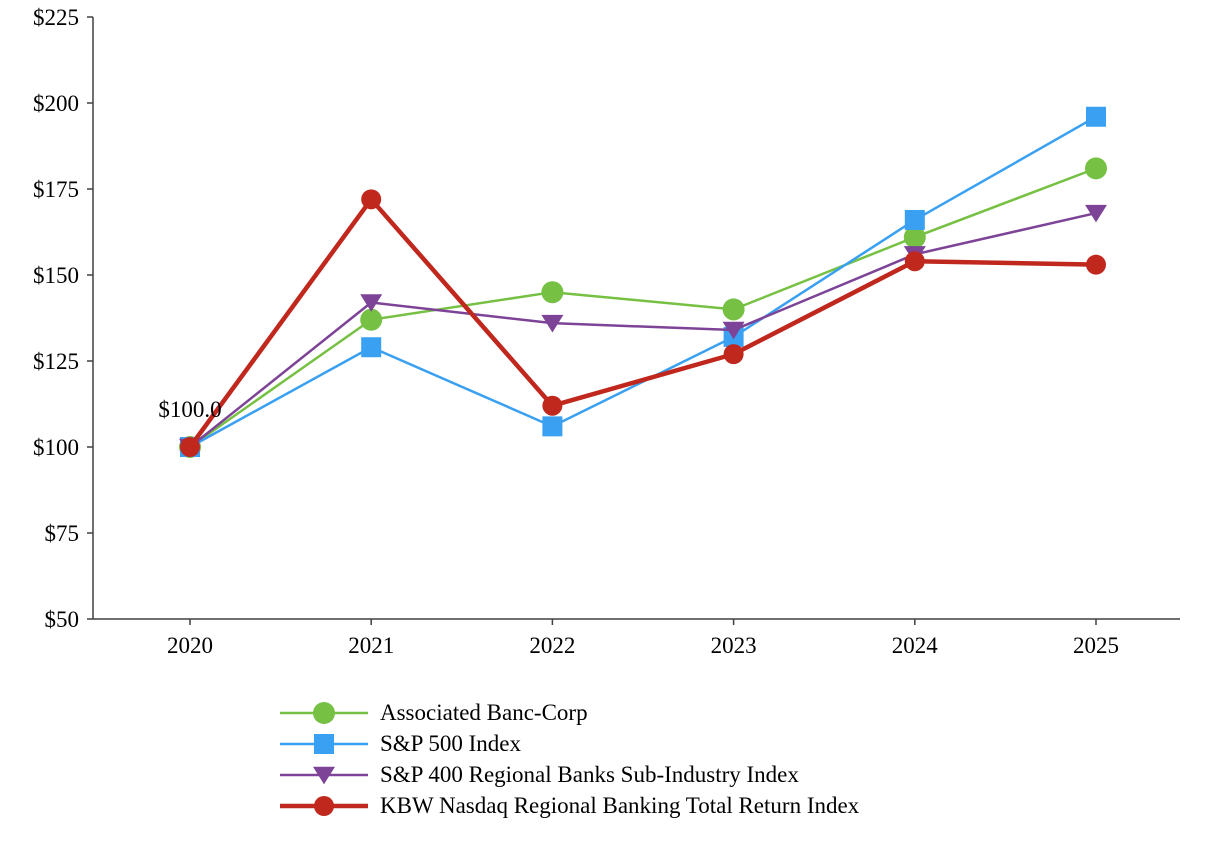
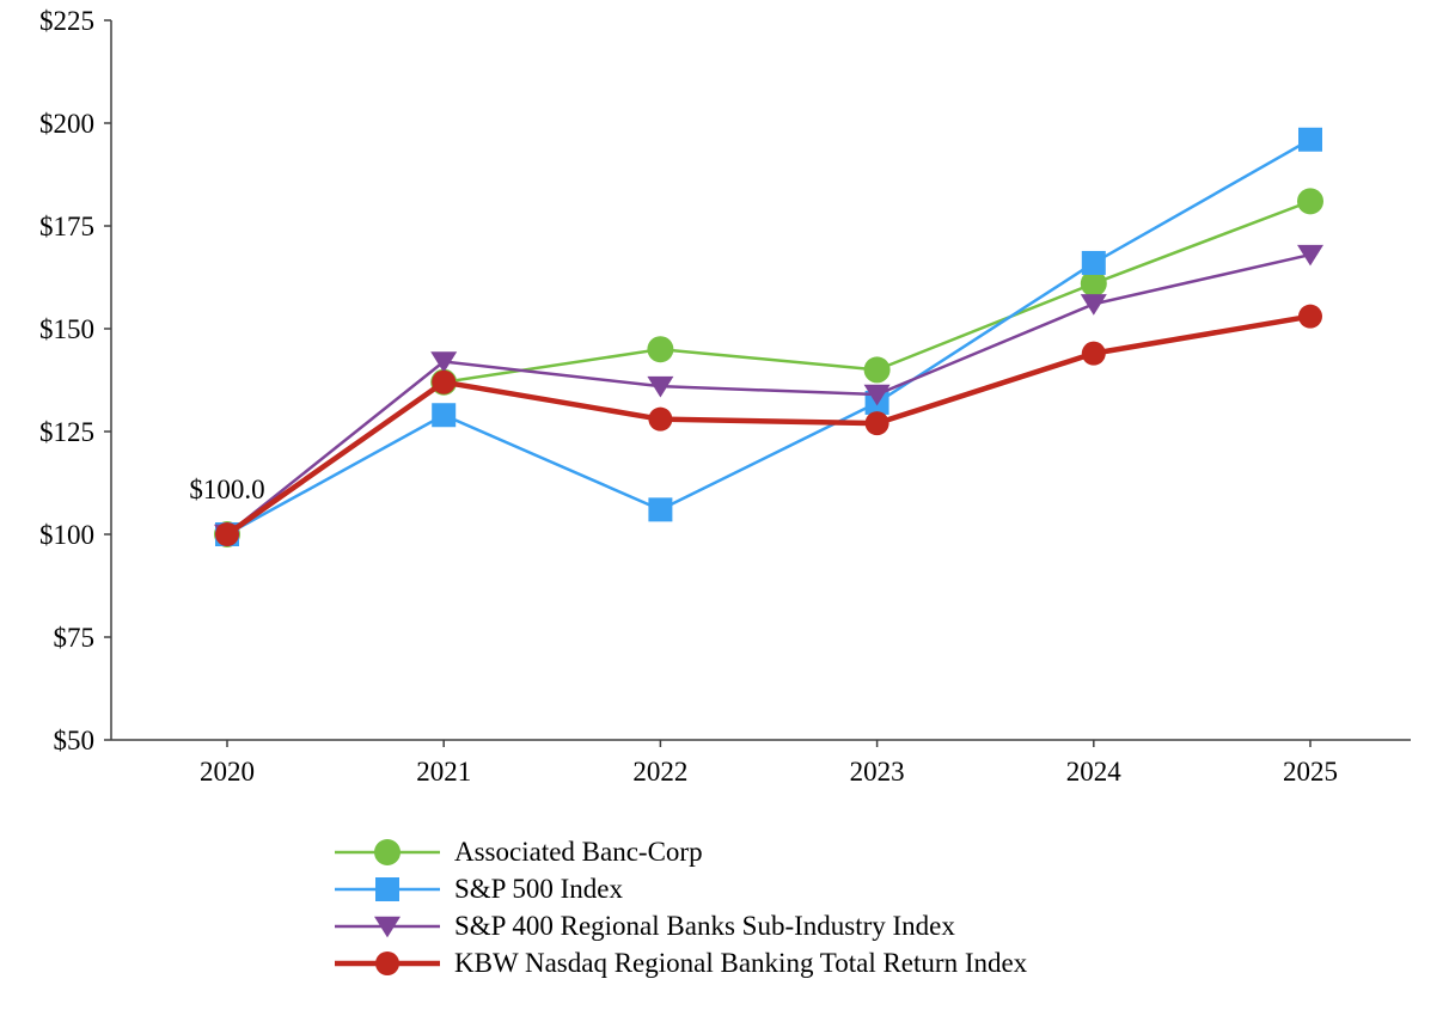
KBW Nasdaq Regional Banking Total Return Index/2021: $172 -> $137
KBW Nasdaq Regional Banking Total Return Index/2022: $112 -> $128
KBW Nasdaq Regional Banking Total Return Index/2024: $154 -> $144
